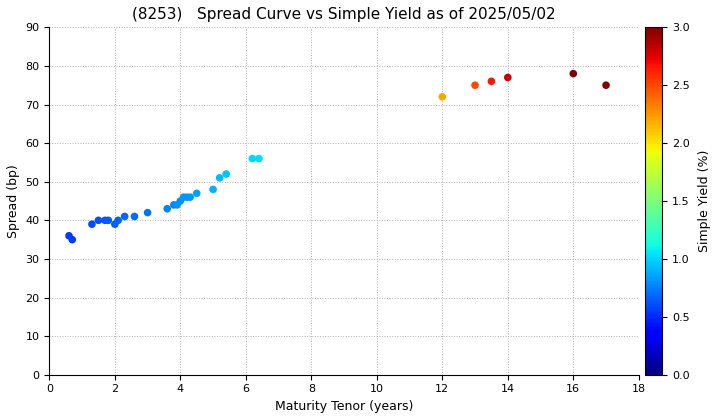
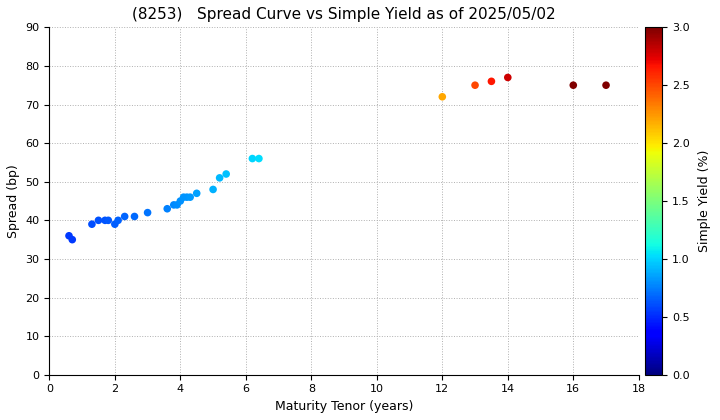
16: 78 -> 75
